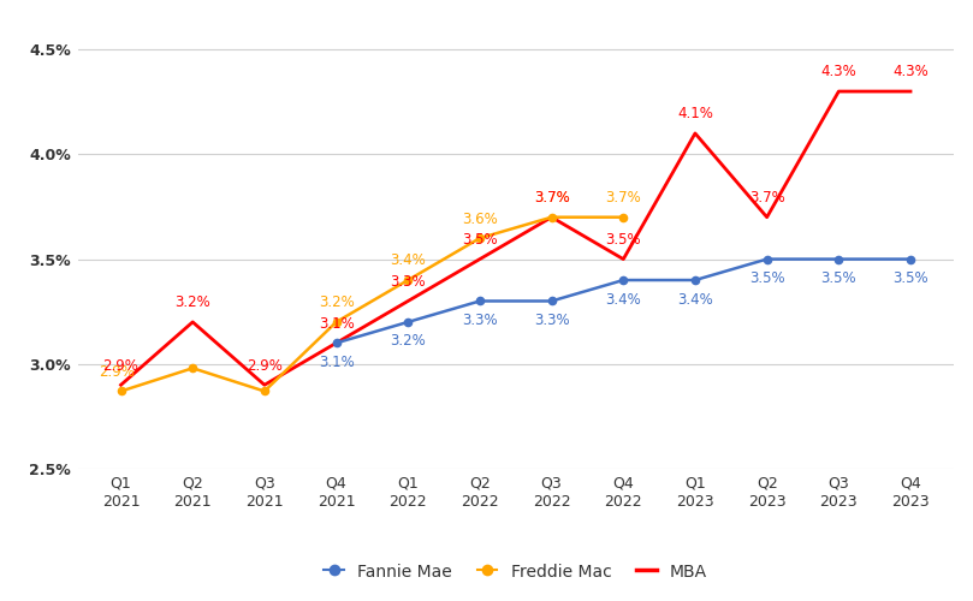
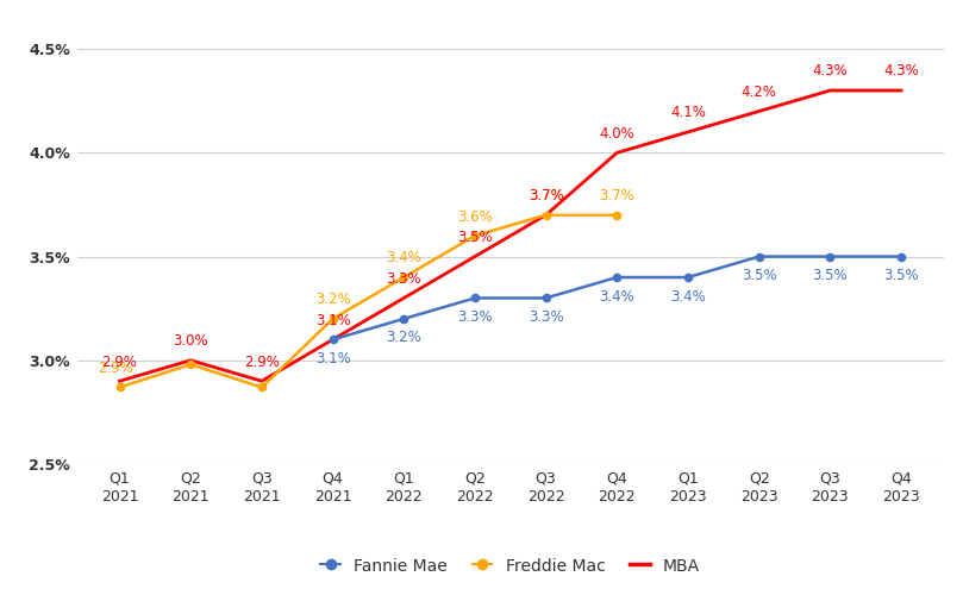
MBA/Q2 2021: 3.2% -> 3.0%
MBA/Q4 2022: 3.5% -> 4.0%
MBA/Q2 2023: 3.7% -> 4.2%
